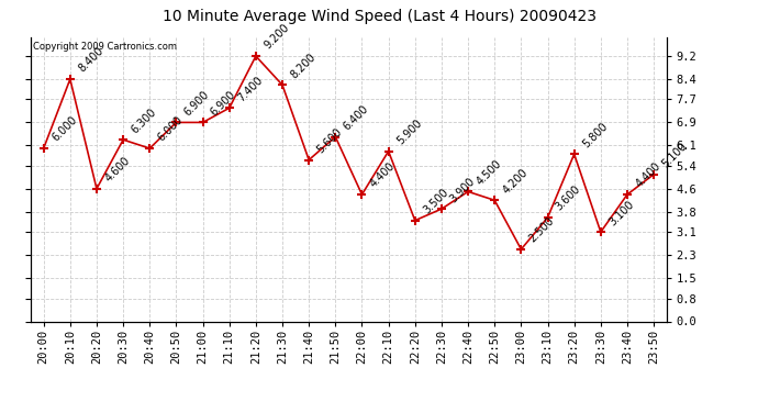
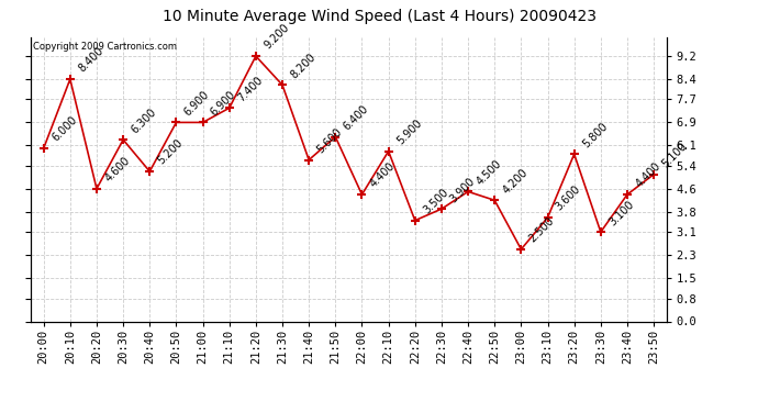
20:40: 6.000 -> 5.200
